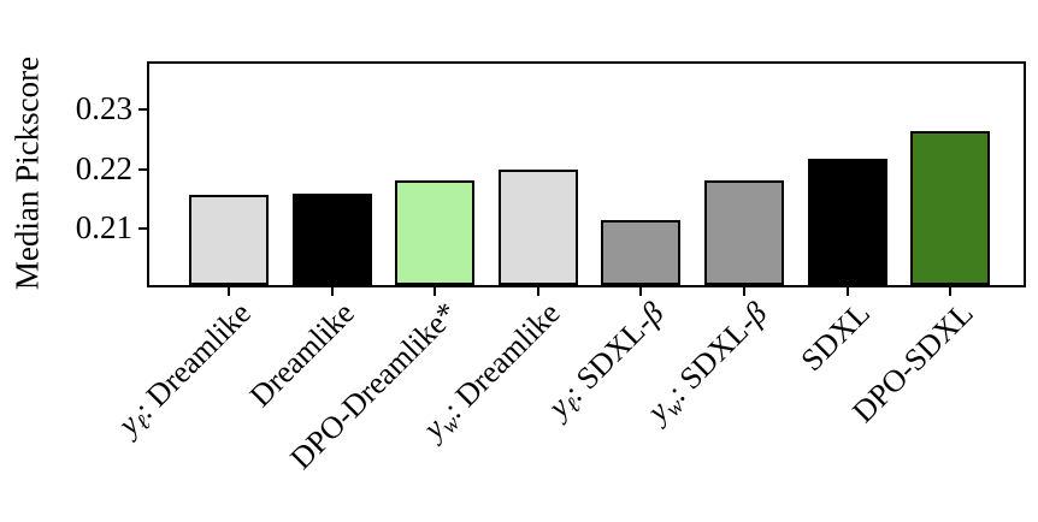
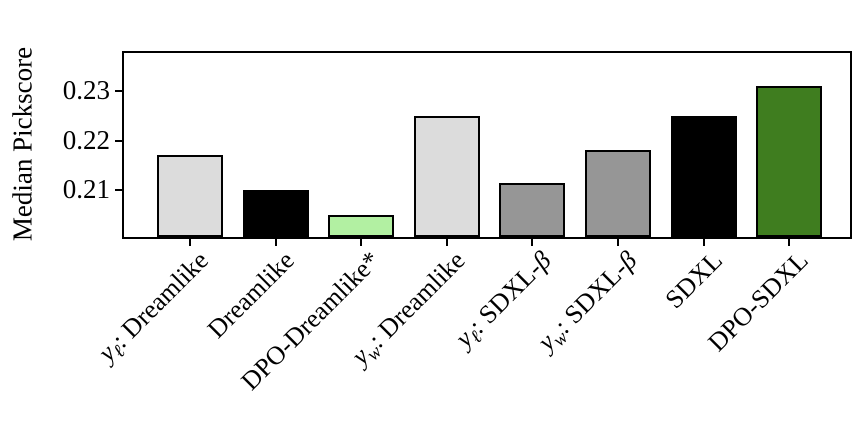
yℓ: Dreamlike: 0.216 -> 0.217
Dreamlike: 0.216 -> 0.210
DPO-Dreamlike*: 0.218 -> 0.205
yw: Dreamlike: 0.220 -> 0.225
SDXL: 0.222 -> 0.225
DPO-SDXL: 0.226 -> 0.231
